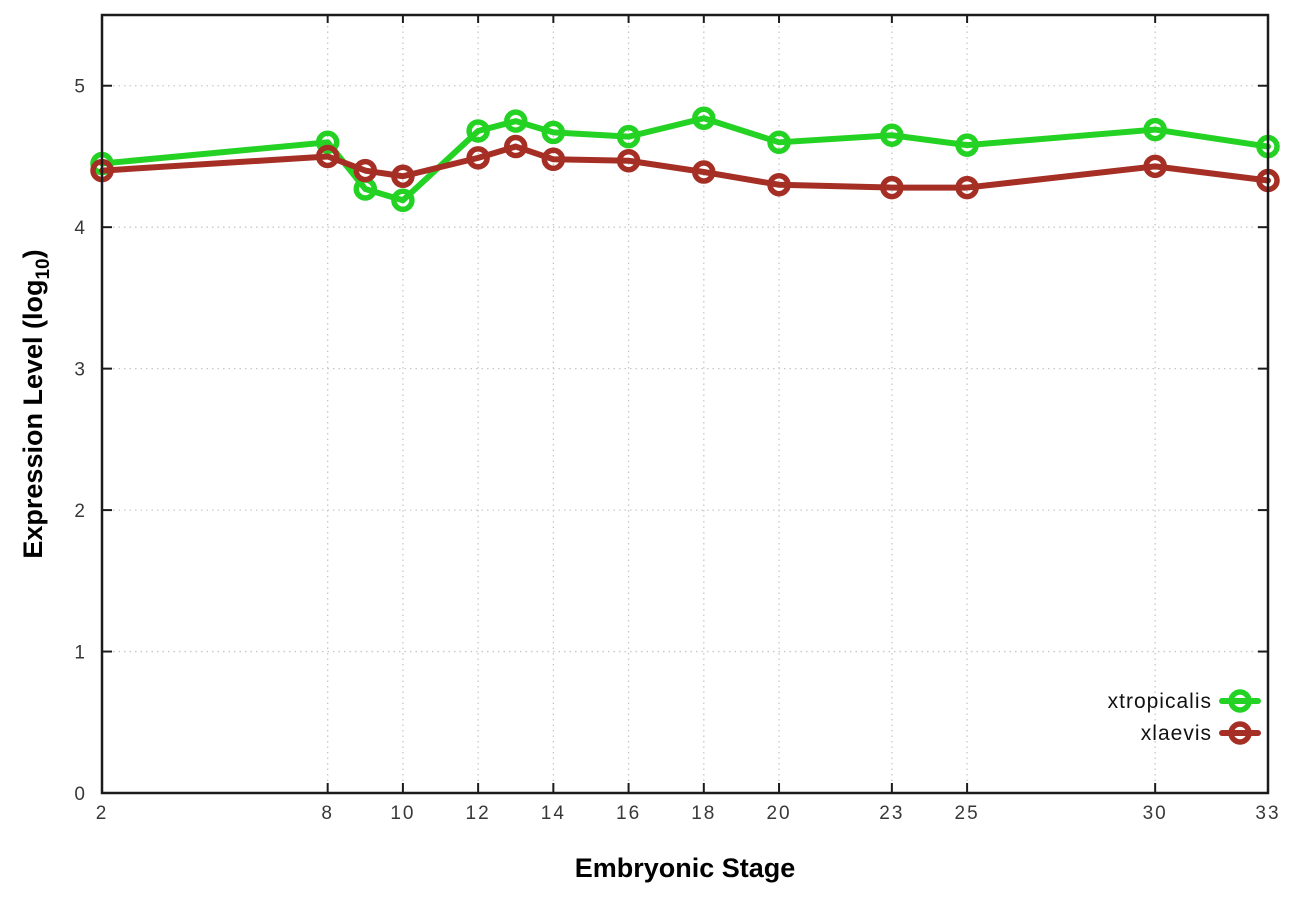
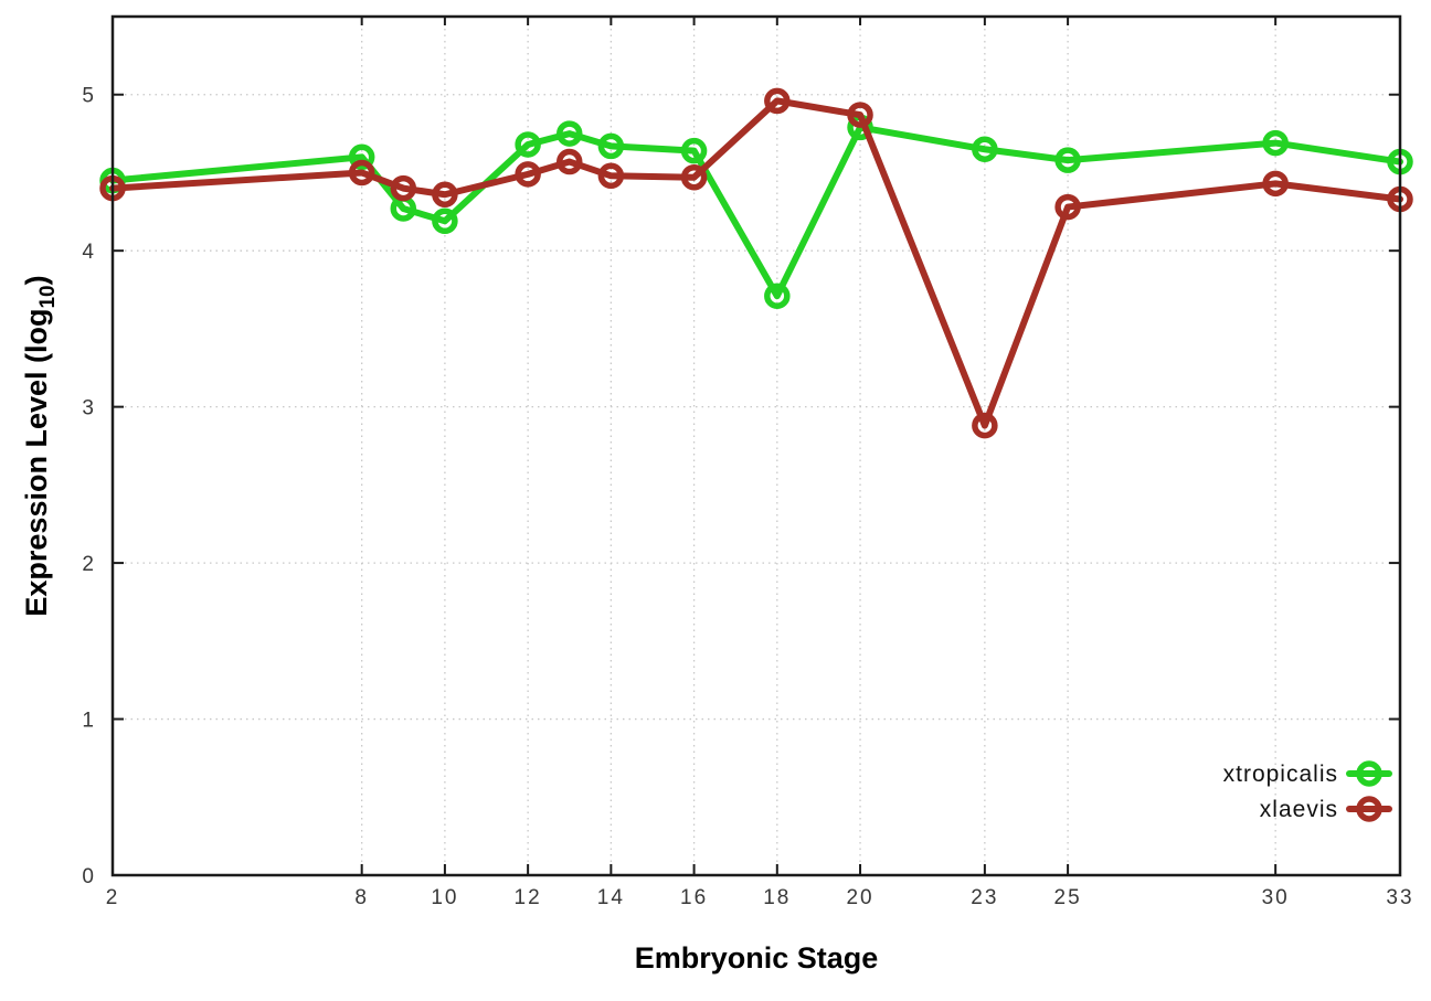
xtropicalis/18: 4.77 -> 3.71
xlaevis/18: 4.39 -> 4.96
xtropicalis/20: 4.60 -> 4.79
xlaevis/20: 4.30 -> 4.87
xlaevis/23: 4.28 -> 2.88
